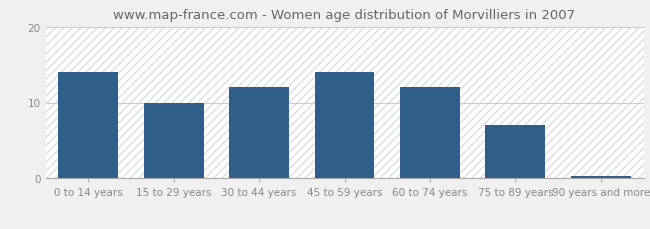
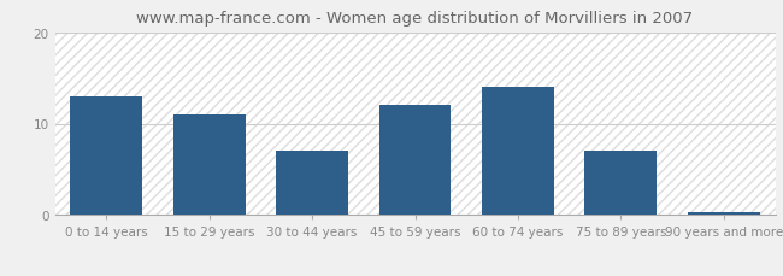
0 to 14 years: 14.0 -> 13.0
15 to 29 years: 10.0 -> 11.0
30 to 44 years: 12.0 -> 7.0
45 to 59 years: 14.0 -> 12.0
60 to 74 years: 12.0 -> 14.0
